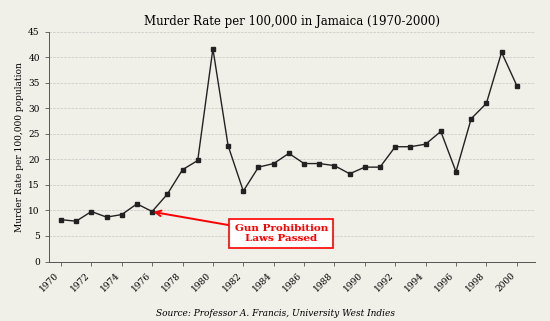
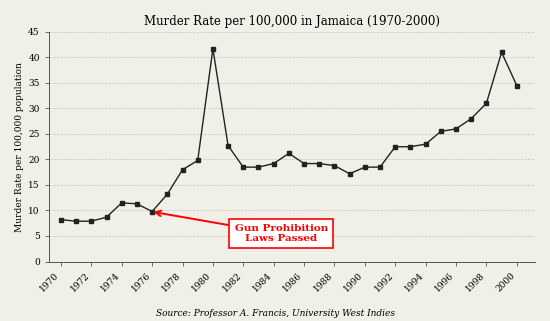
1972: 9.8 -> 7.9
1974: 9.2 -> 11.5
1982: 13.8 -> 18.5
1996: 17.6 -> 26.0
